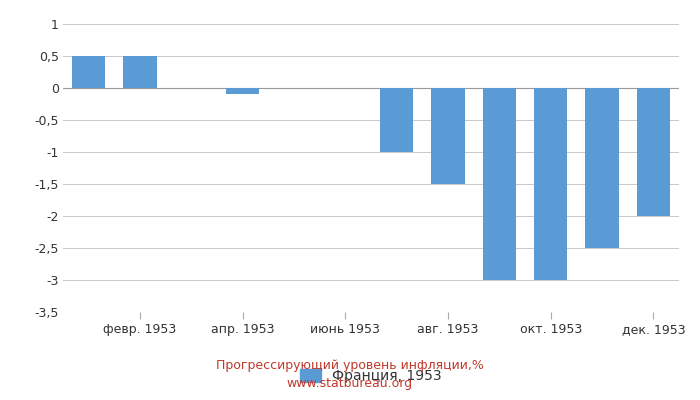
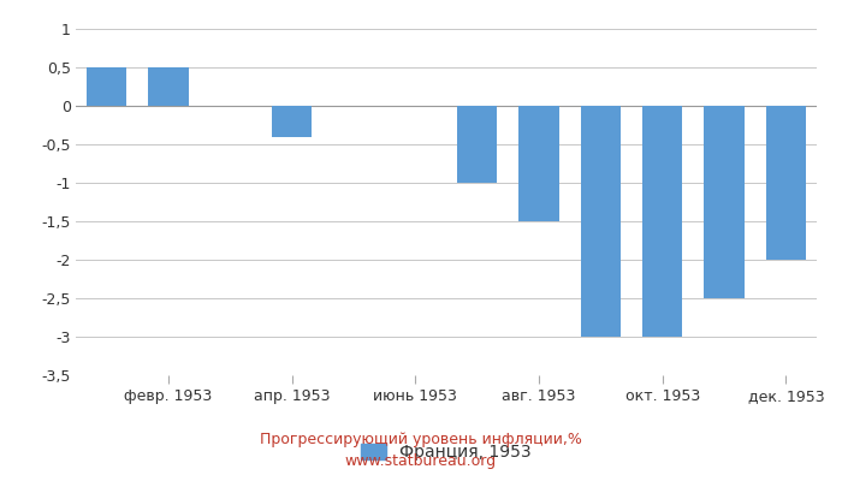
апр. 1953: -0,1 -> -0,4
